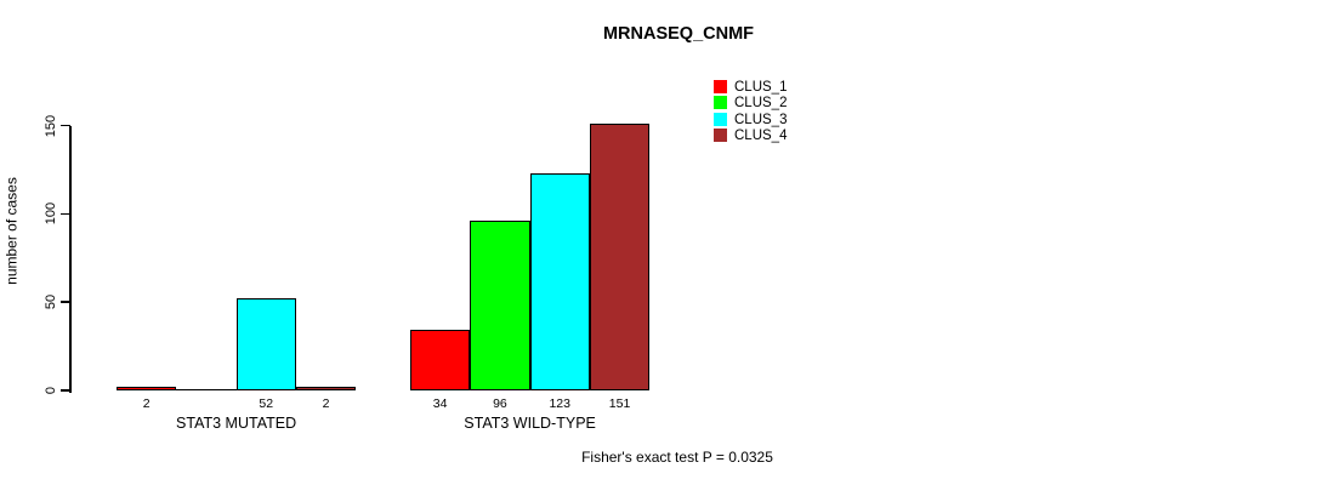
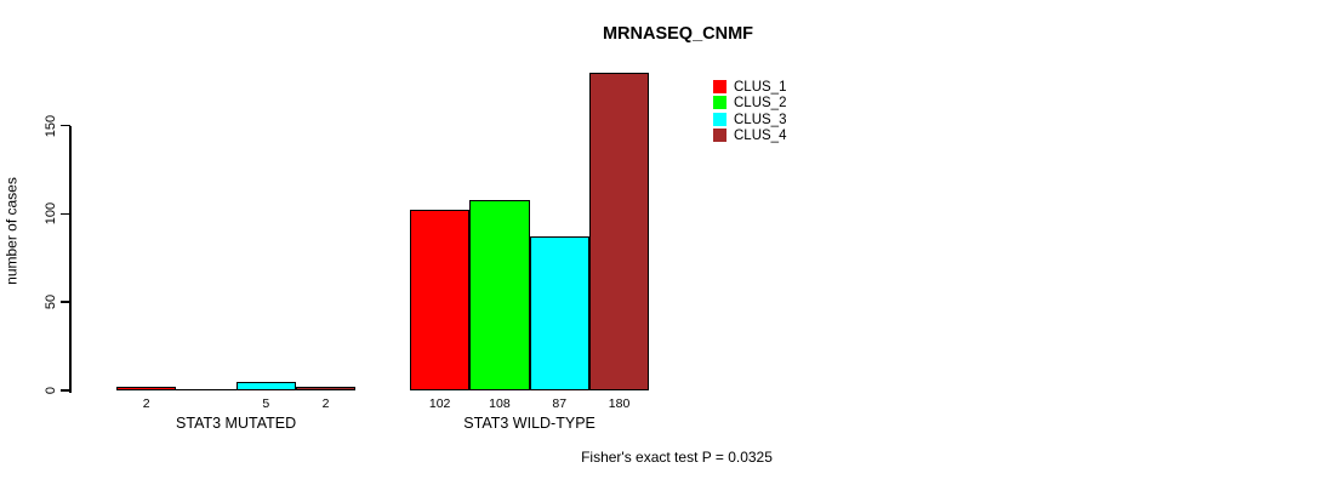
CLUS_3/STAT3 MUTATED: 52 -> 5
CLUS_1/STAT3 WILD-TYPE: 34 -> 102
CLUS_2/STAT3 WILD-TYPE: 96 -> 108
CLUS_3/STAT3 WILD-TYPE: 123 -> 87
CLUS_4/STAT3 WILD-TYPE: 151 -> 180
